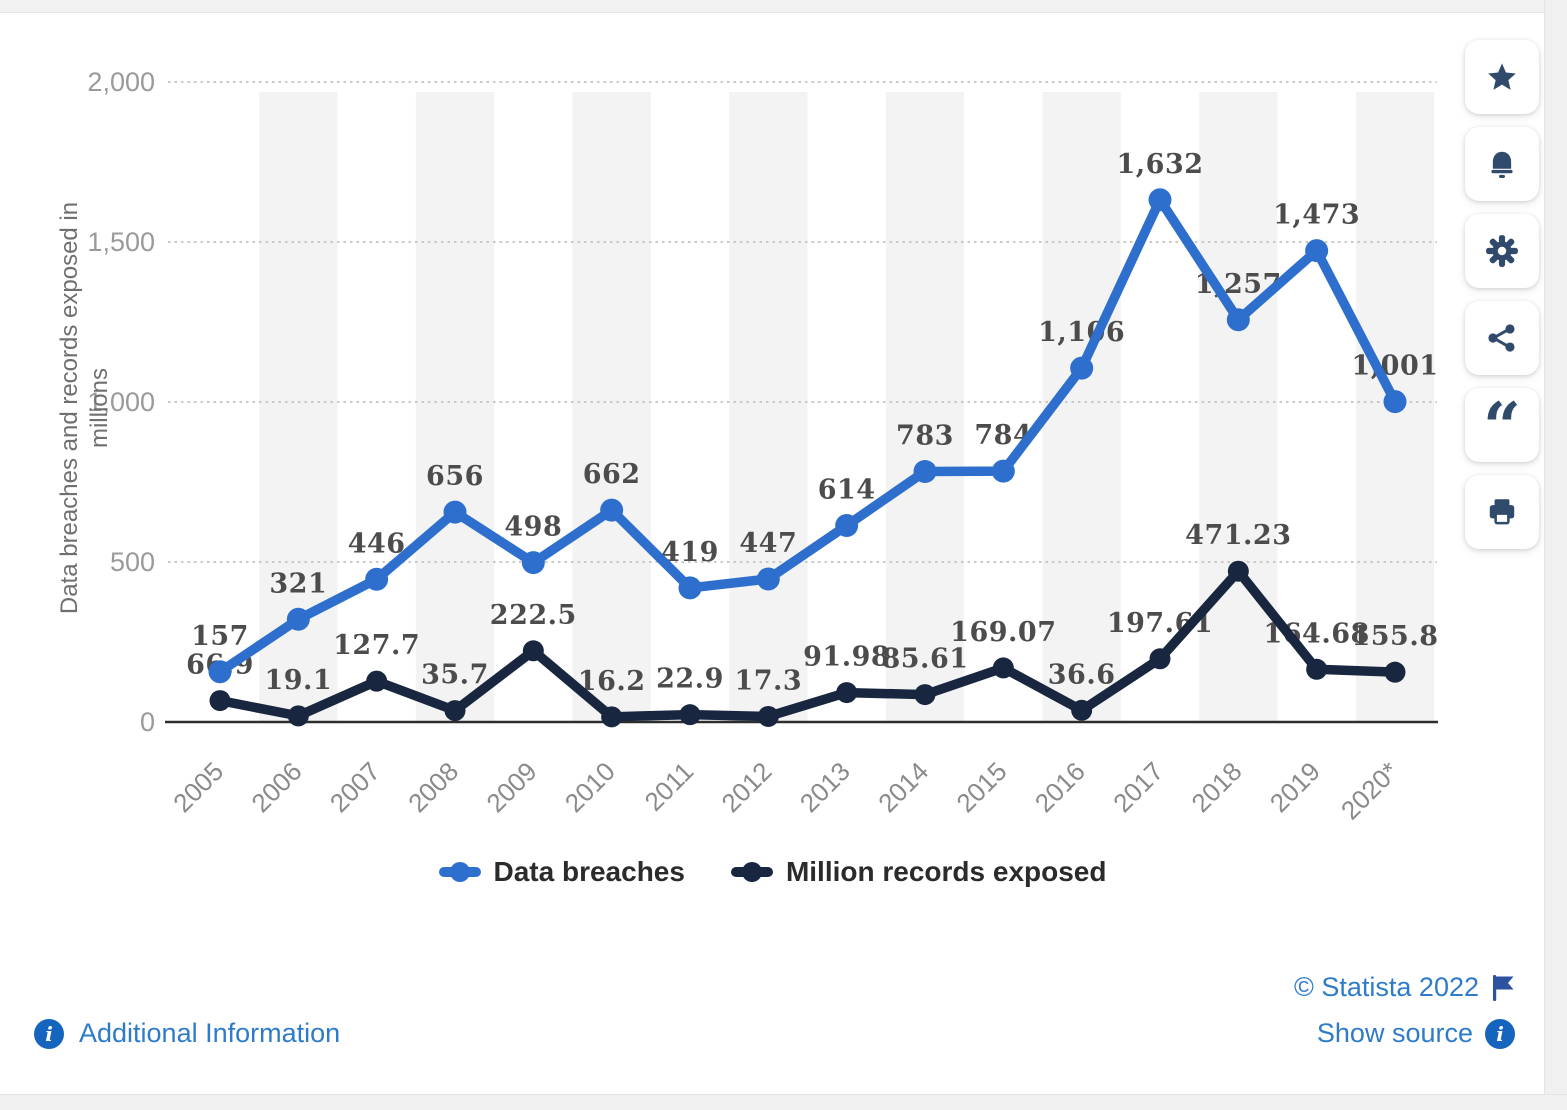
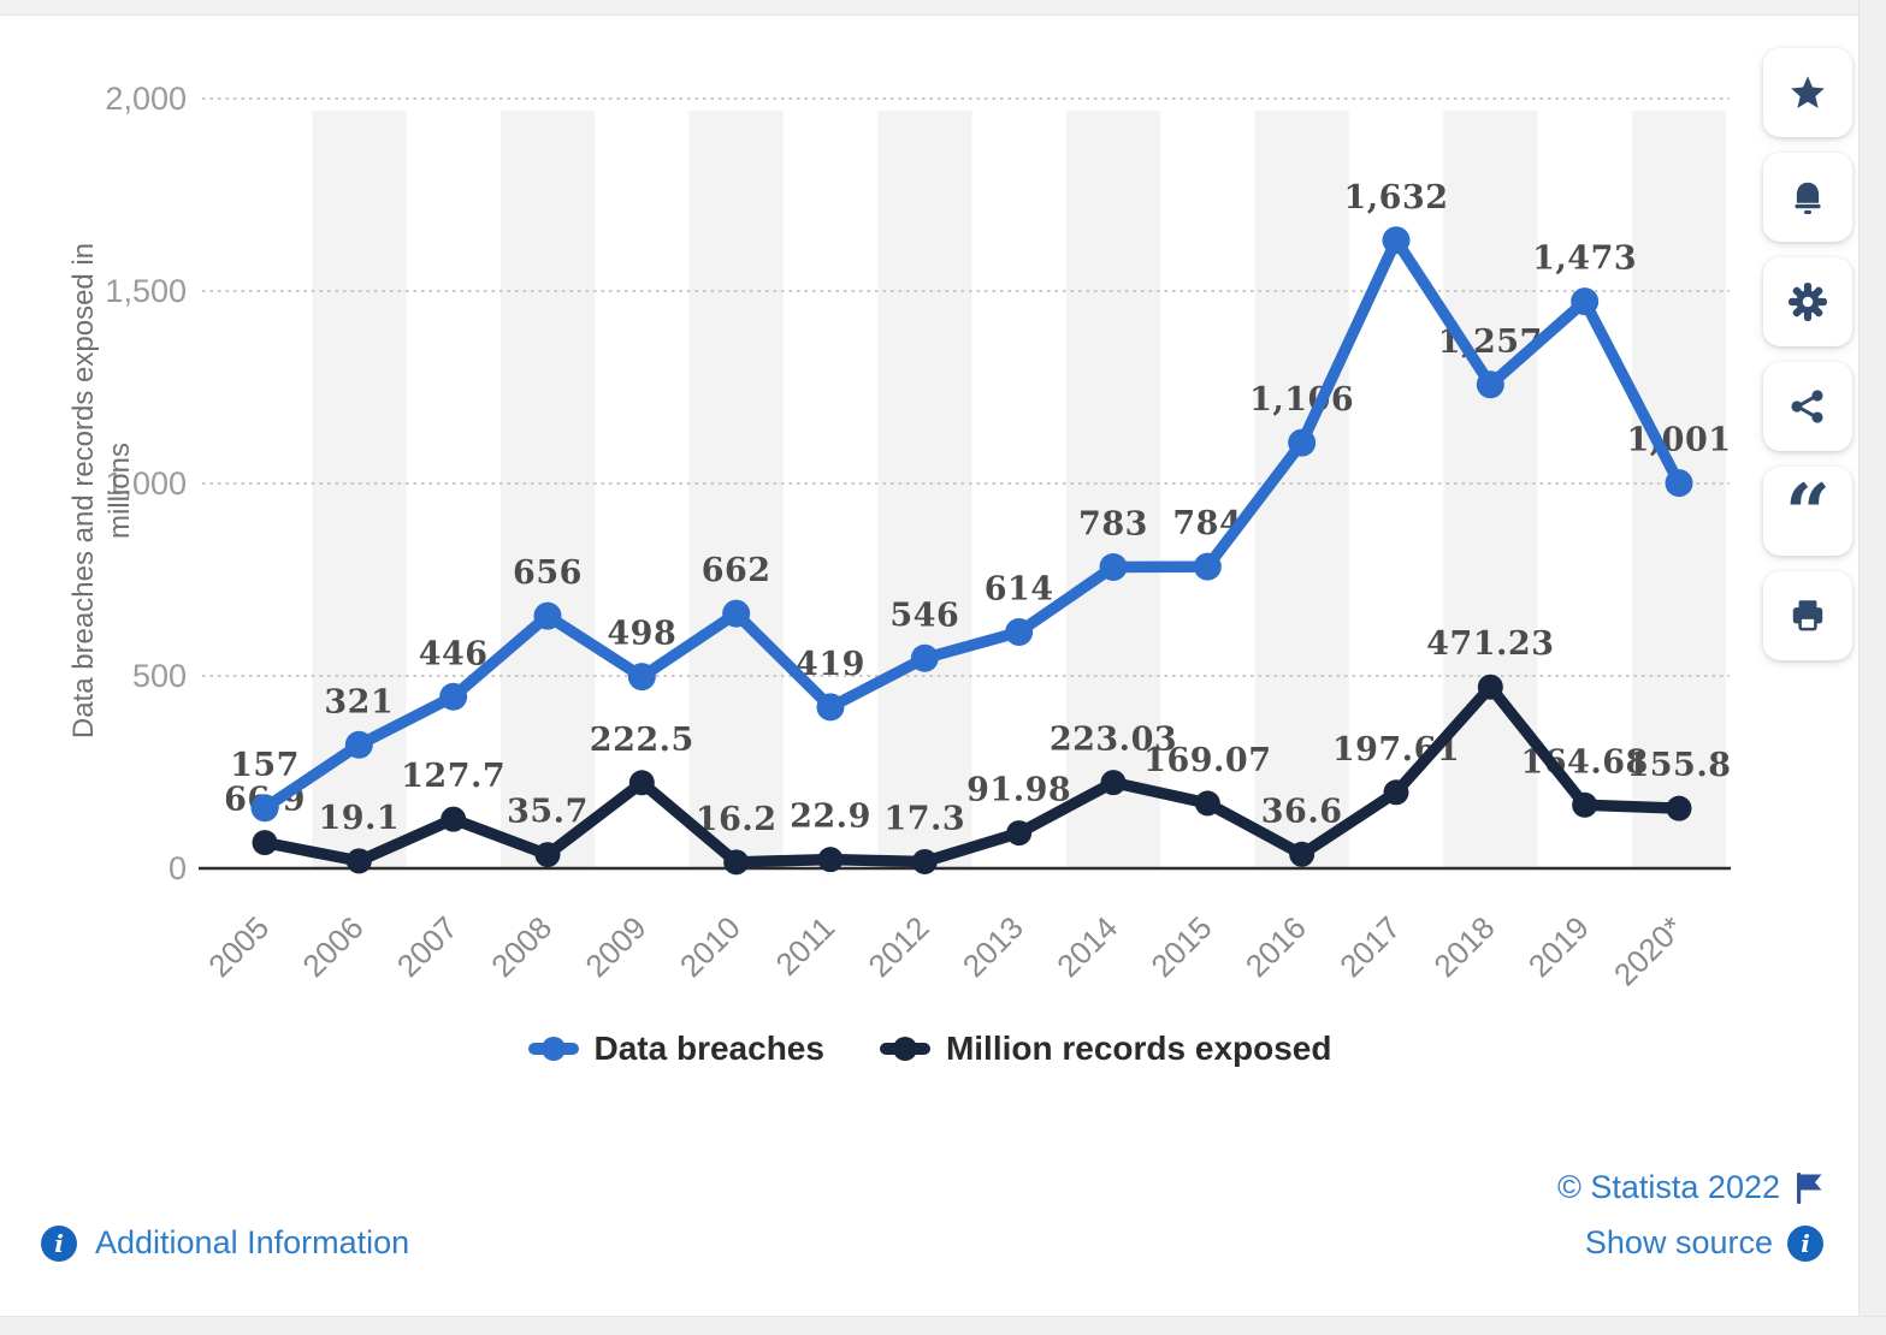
Data breaches/2012: 447 -> 546
Million records exposed/2014: 85.61 -> 223.03
